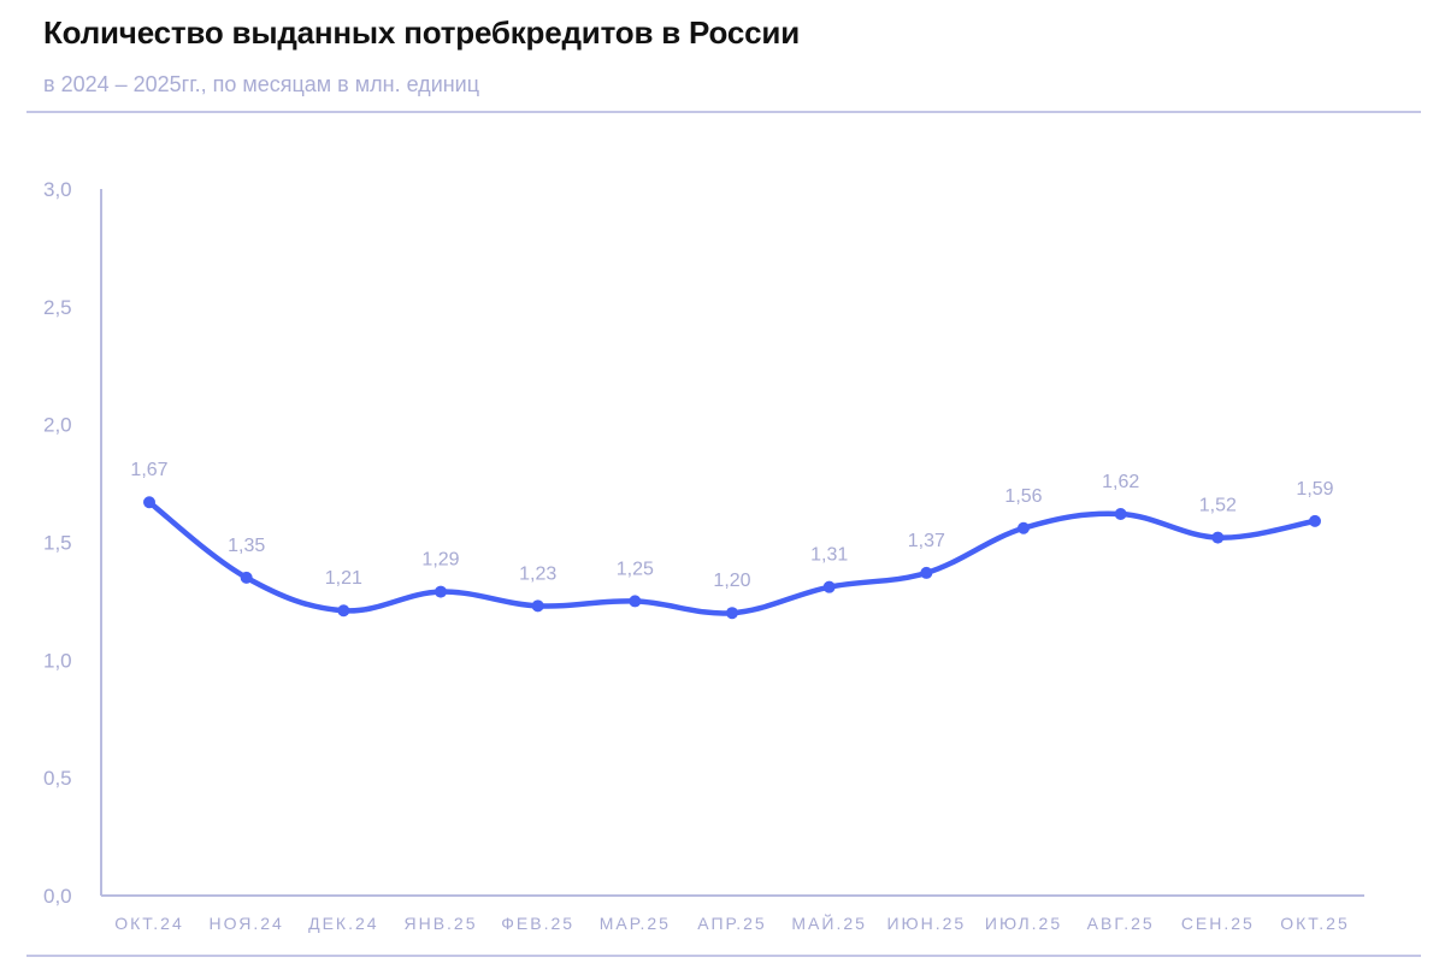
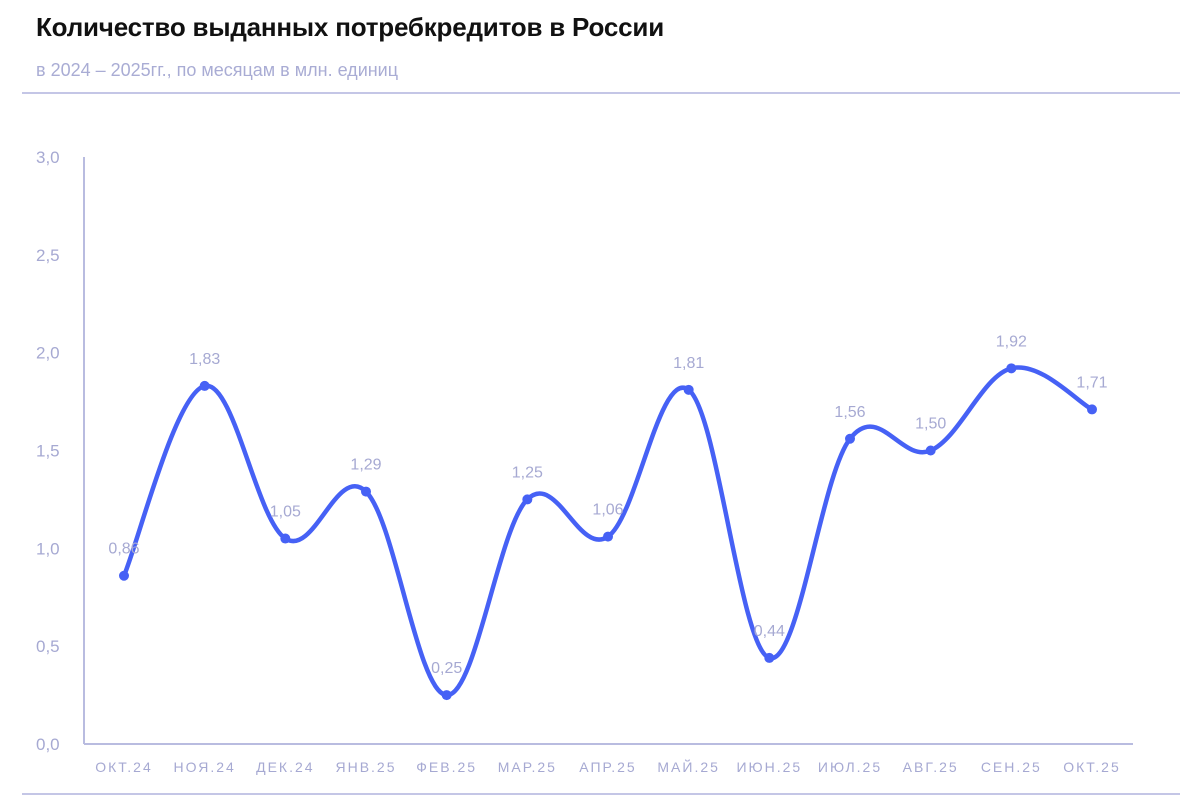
ОКТ.24: 1,67 -> 0,86
НОЯ.24: 1,35 -> 1,83
ДЕК.24: 1,21 -> 1,05
ФЕВ.25: 1,23 -> 0,25
АПР.25: 1,20 -> 1,06
МАЙ.25: 1,31 -> 1,81
ИЮН.25: 1,37 -> 0,44
АВГ.25: 1,62 -> 1,50
СЕН.25: 1,52 -> 1,92
ОКТ.25: 1,59 -> 1,71
